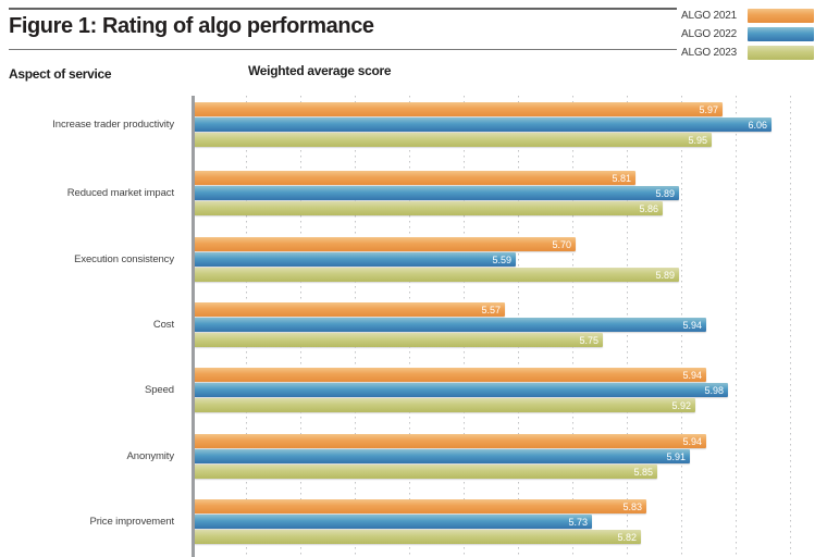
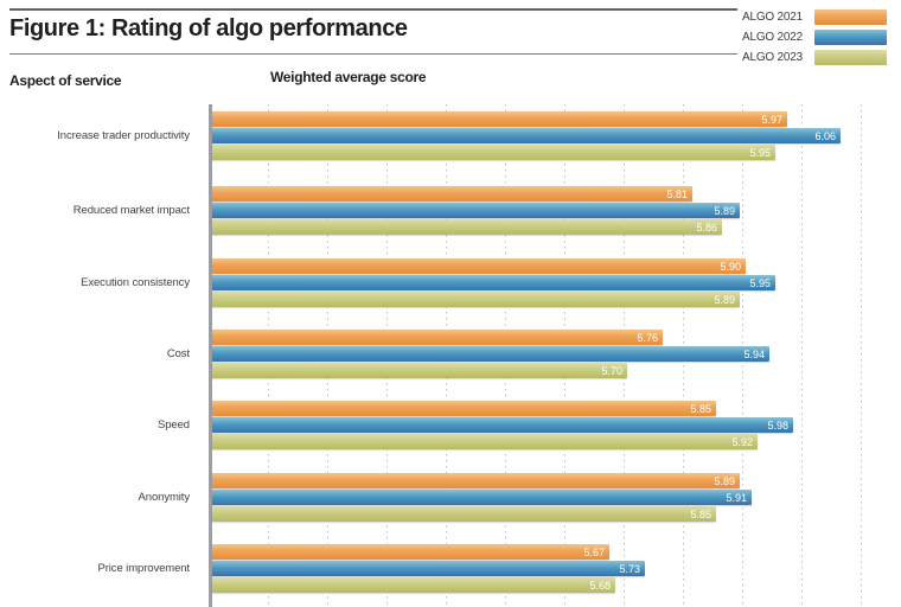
ALGO 2021/Execution consistency: 5.70 -> 5.90
ALGO 2022/Execution consistency: 5.59 -> 5.95
ALGO 2021/Cost: 5.57 -> 5.76
ALGO 2023/Cost: 5.75 -> 5.70
ALGO 2021/Speed: 5.94 -> 5.85
ALGO 2021/Anonymity: 5.94 -> 5.89
ALGO 2021/Price improvement: 5.83 -> 5.67
ALGO 2023/Price improvement: 5.82 -> 5.68
